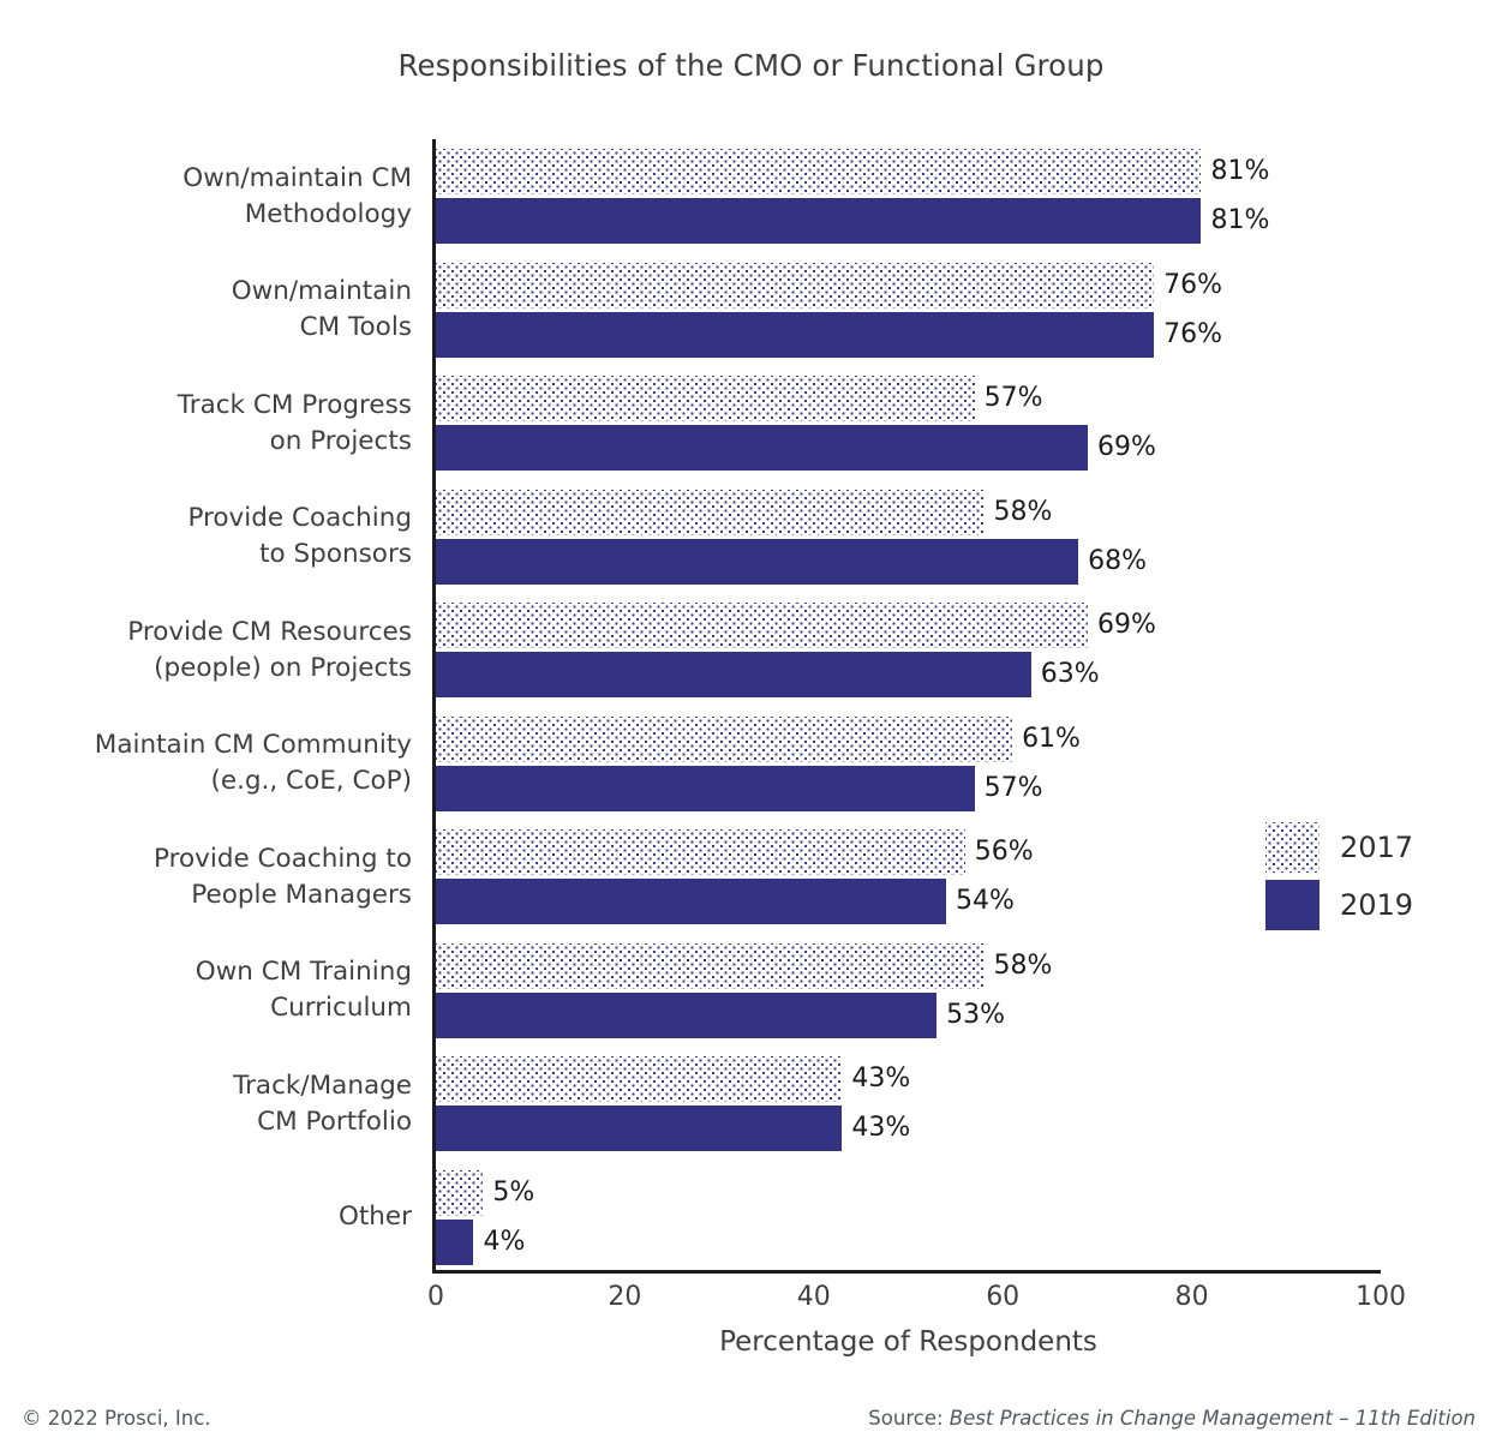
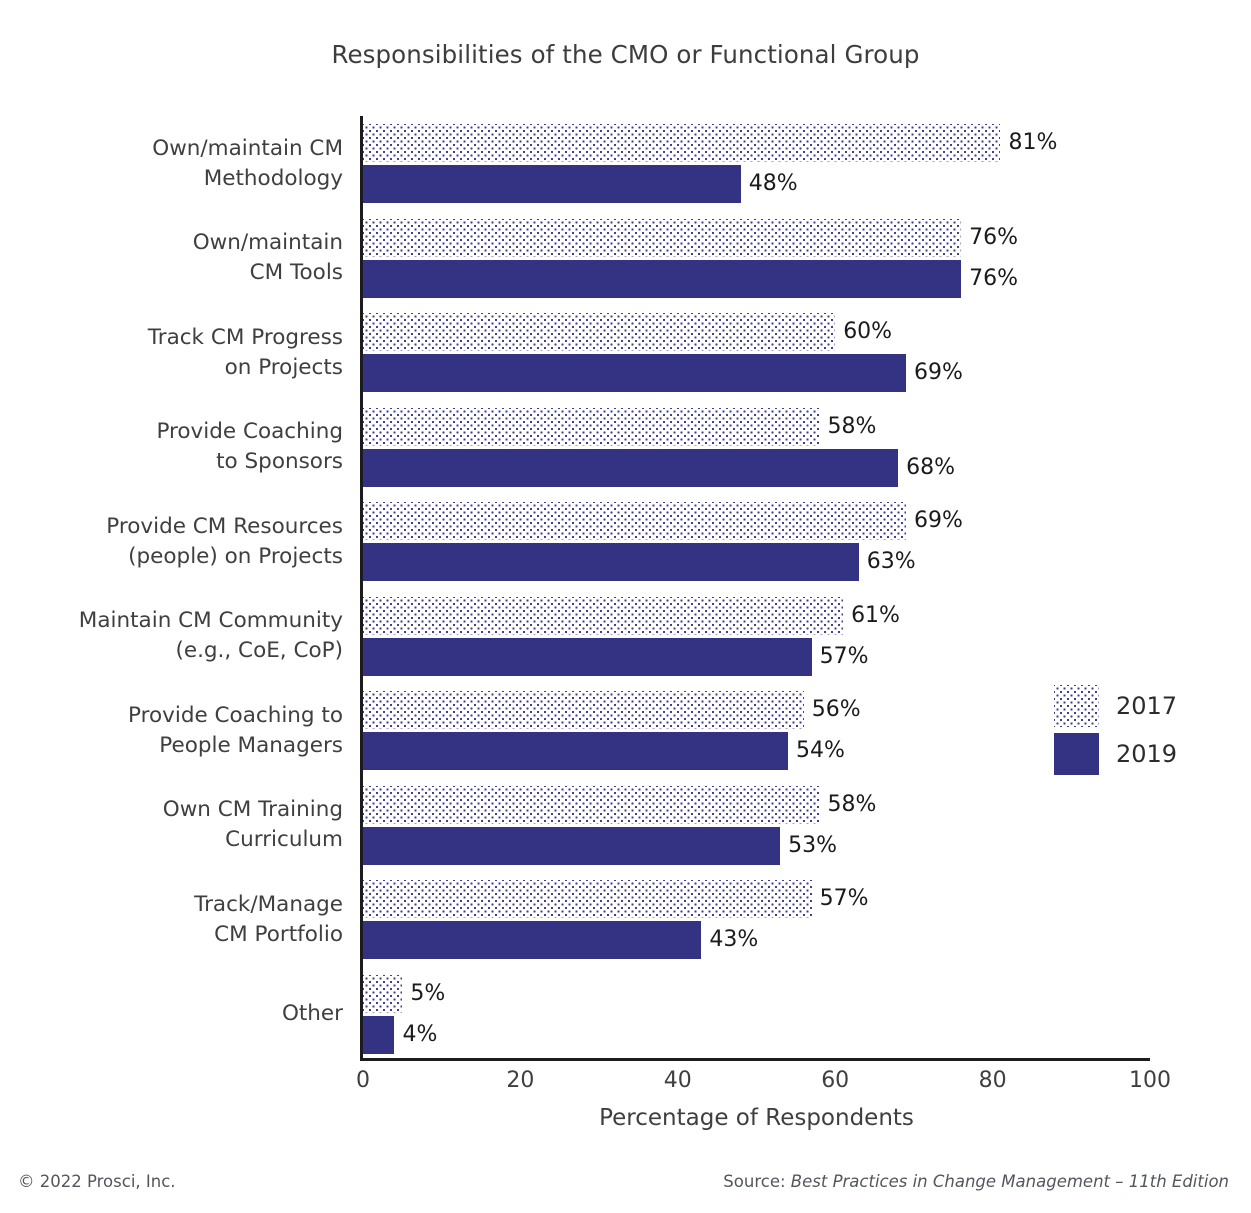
2019/Own/maintain CM Methodology: 81% -> 48%
2017/Track CM Progress on Projects: 57% -> 60%
2017/Track/Manage CM Portfolio: 43% -> 57%
